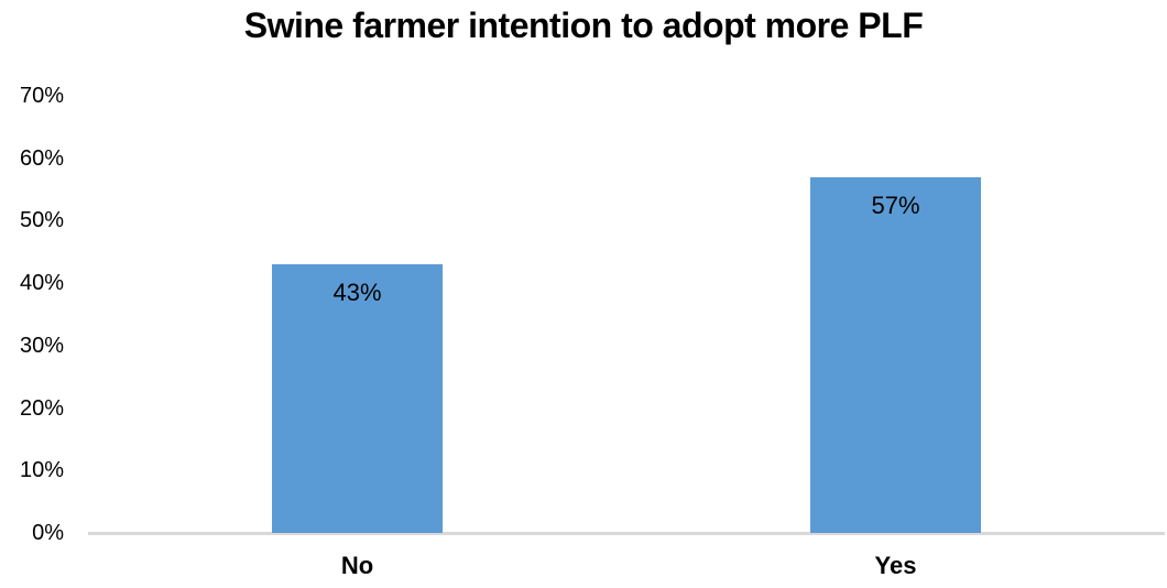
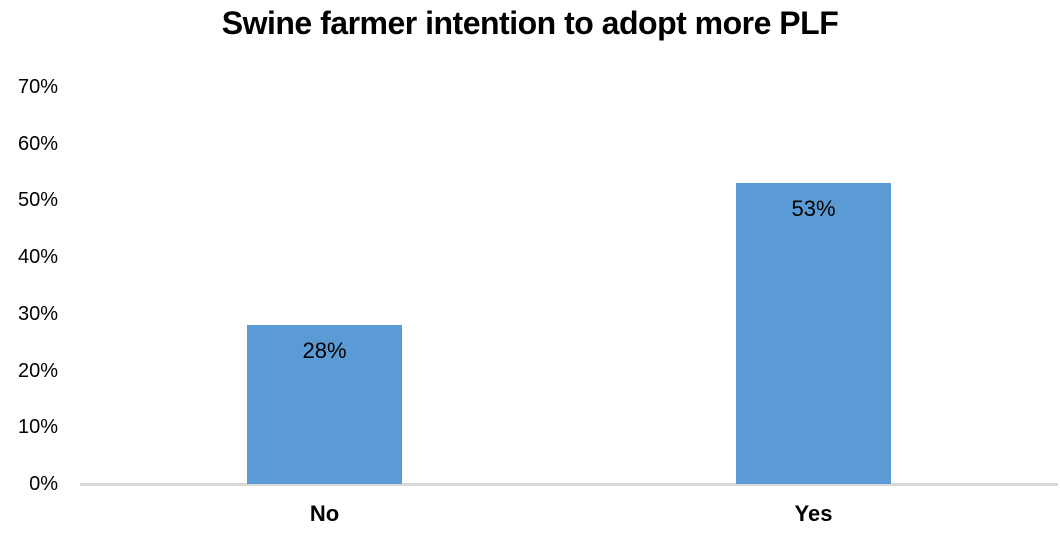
No: 43% -> 28%
Yes: 57% -> 53%
